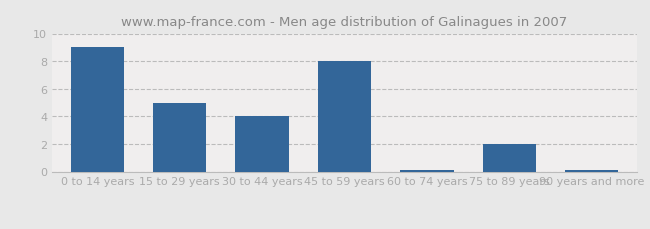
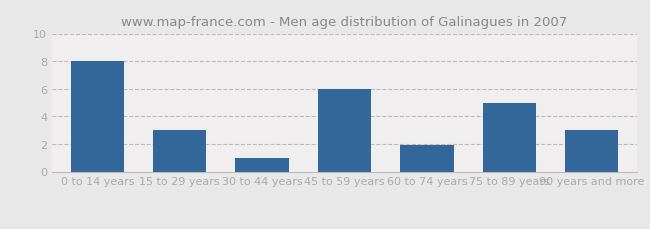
0 to 14 years: 9.0 -> 8.0
15 to 29 years: 5.0 -> 3.0
30 to 44 years: 4.0 -> 1.0
45 to 59 years: 8.0 -> 6.0
60 to 74 years: 0.1 -> 1.9
75 to 89 years: 2.0 -> 5.0
90 years and more: 0.1 -> 3.0
